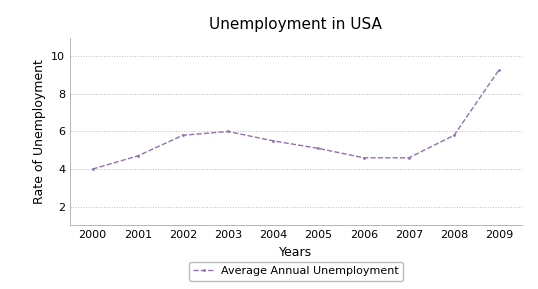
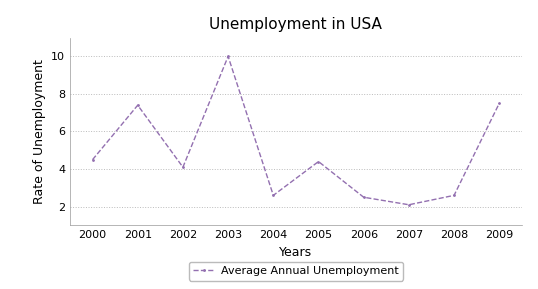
2000: 4.0 -> 4.5
2001: 4.7 -> 7.4
2002: 5.8 -> 4.1
2003: 6.0 -> 10.0
2004: 5.5 -> 2.6
2005: 5.1 -> 4.4
2006: 4.6 -> 2.5
2007: 4.6 -> 2.1
2008: 5.8 -> 2.6
2009: 9.3 -> 7.5
